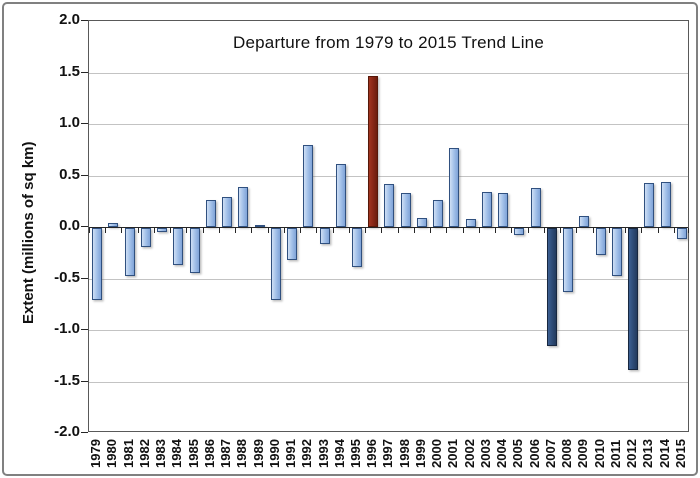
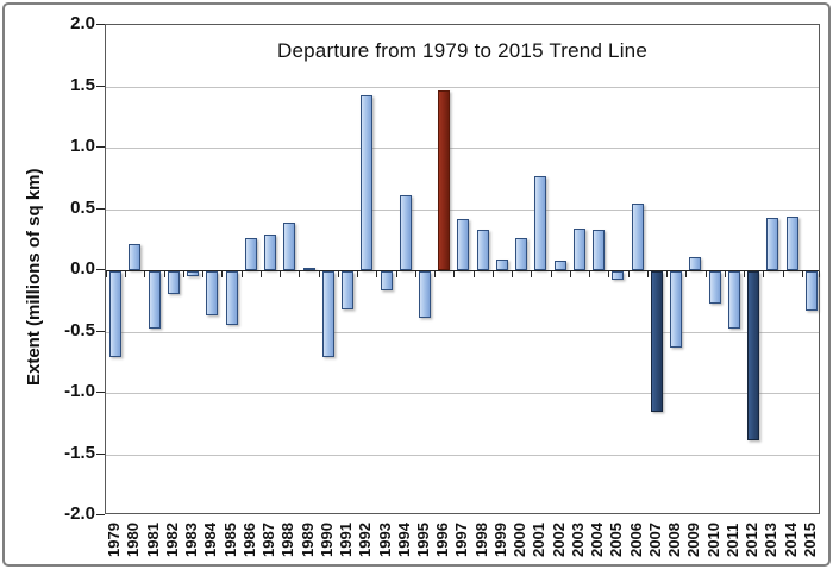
1980: 0.04 -> 0.21
1992: 0.80 -> 1.43
2006: 0.38 -> 0.54
2015: -0.11 -> -0.32
